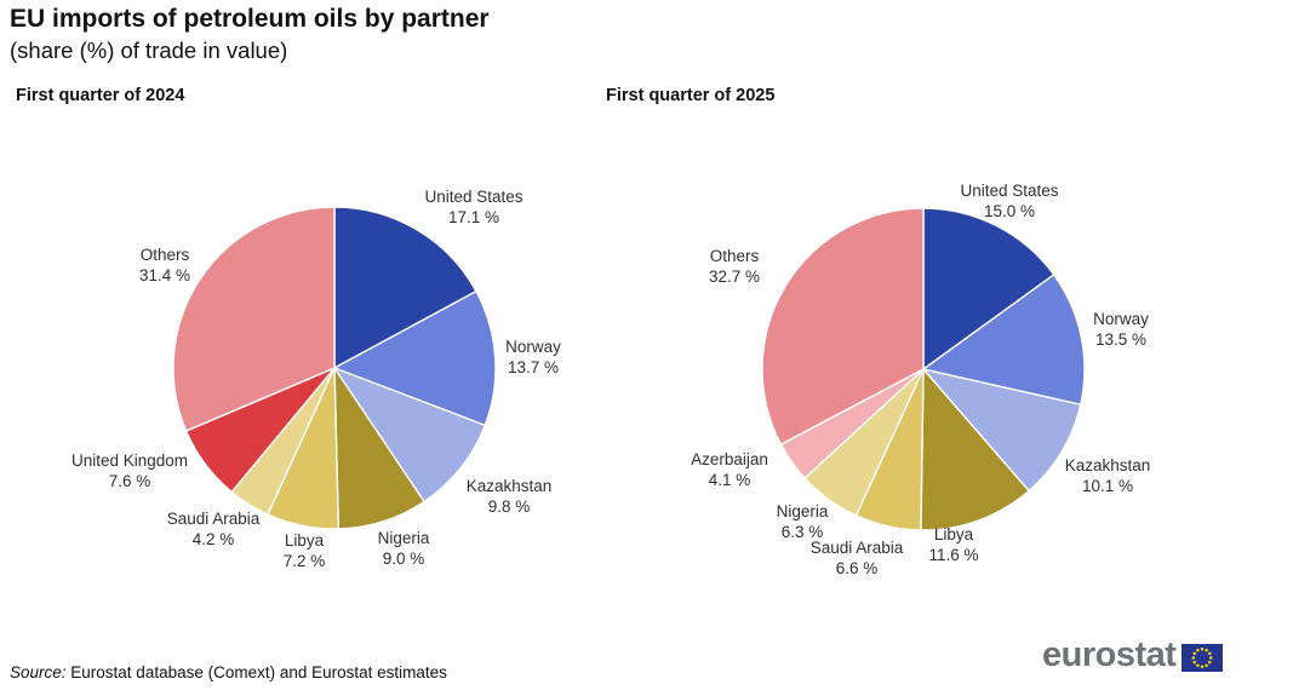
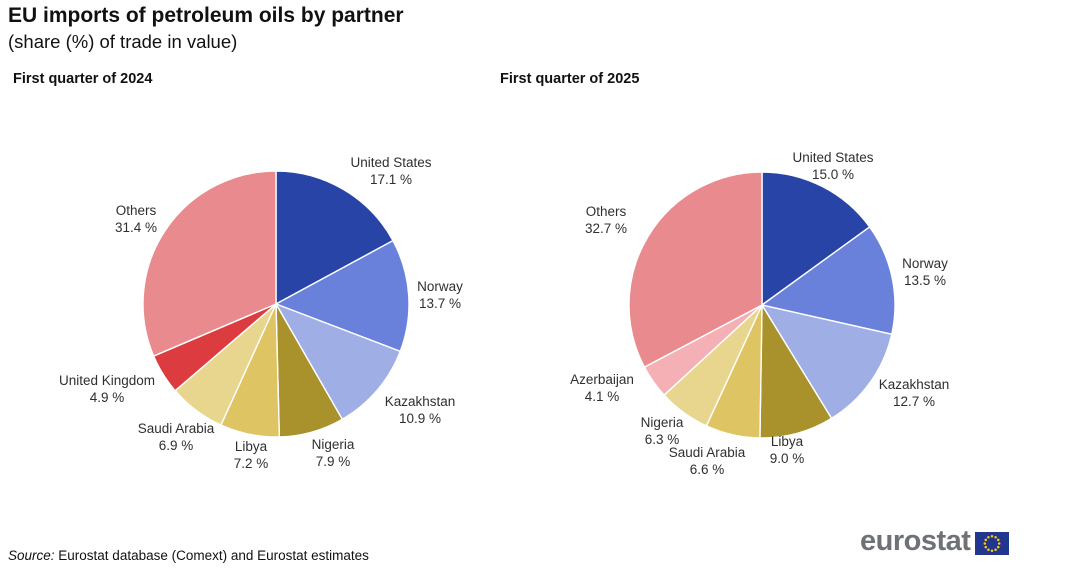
First quarter of 2024/Kazakhstan: 9.8 -> 10.9
First quarter of 2024/Nigeria: 9.0 -> 7.9
First quarter of 2024/Saudi Arabia: 4.2 -> 6.9
First quarter of 2024/United Kingdom: 7.6 -> 4.9
First quarter of 2025/Kazakhstan: 10.1 -> 12.7
First quarter of 2025/Libya: 11.6 -> 9.0
